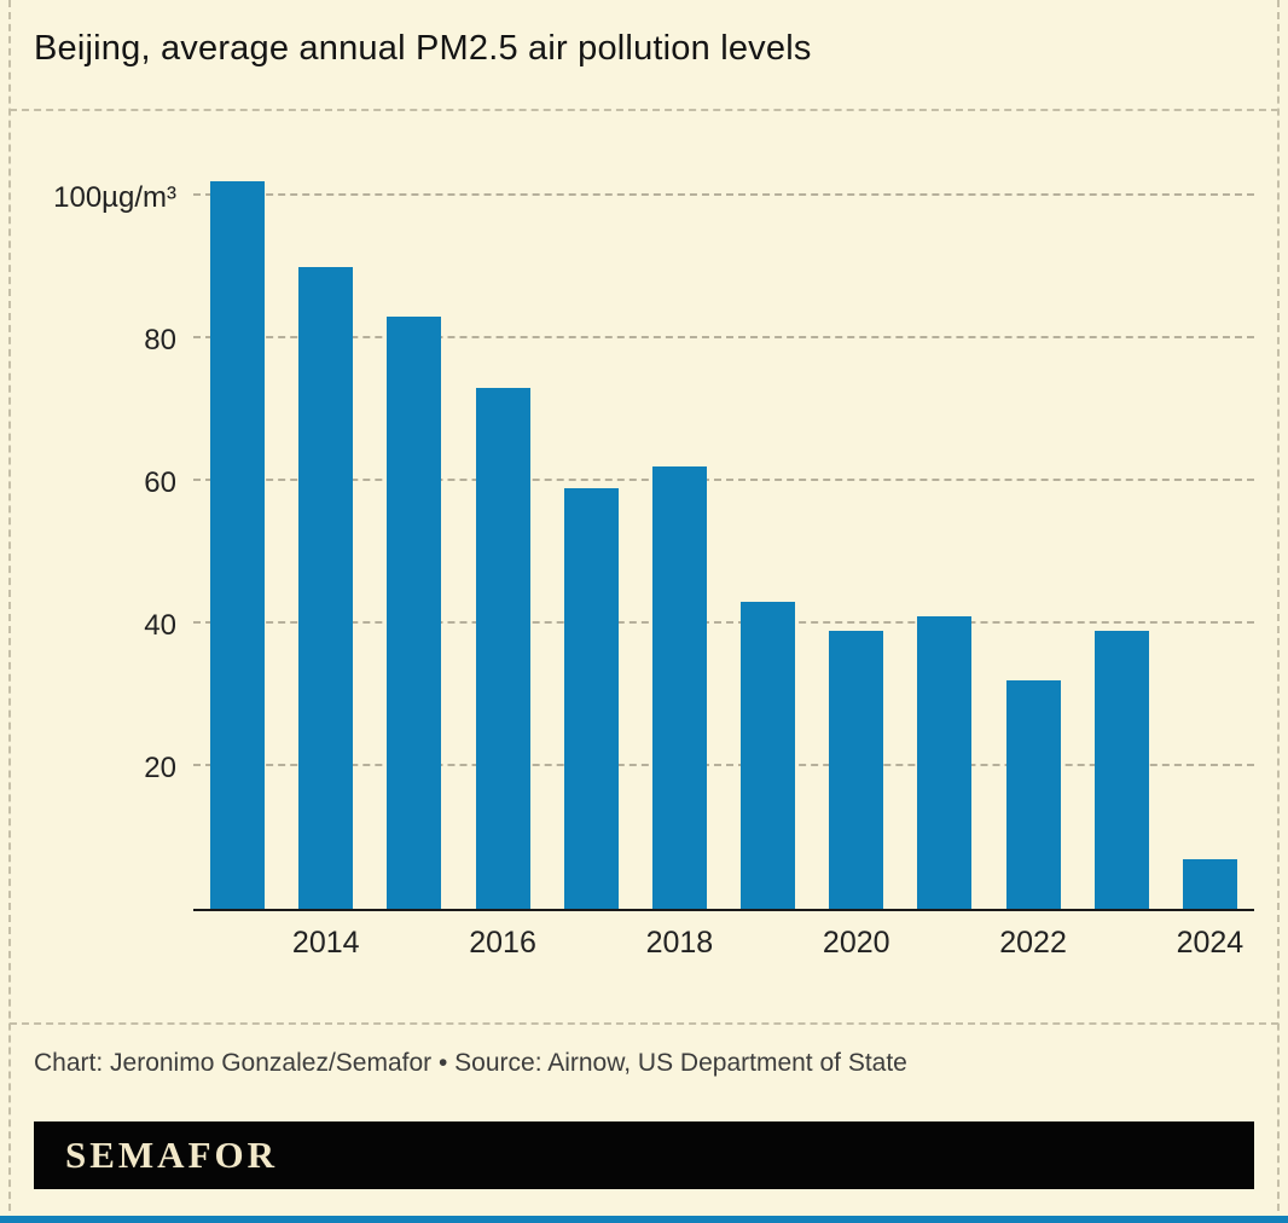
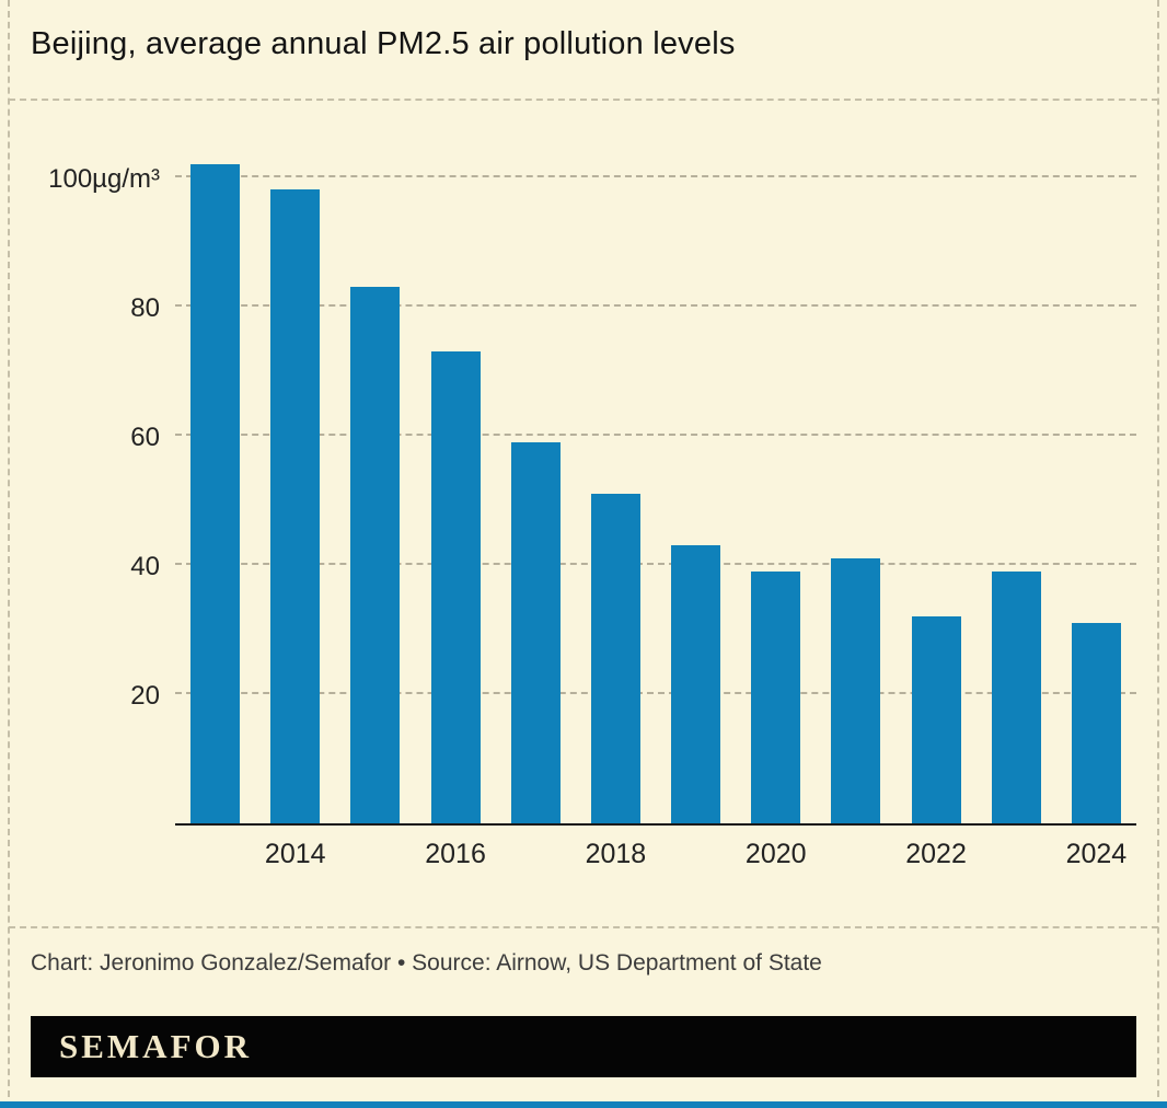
2014: 90 -> 98
2018: 62 -> 51
2024: 7 -> 31
